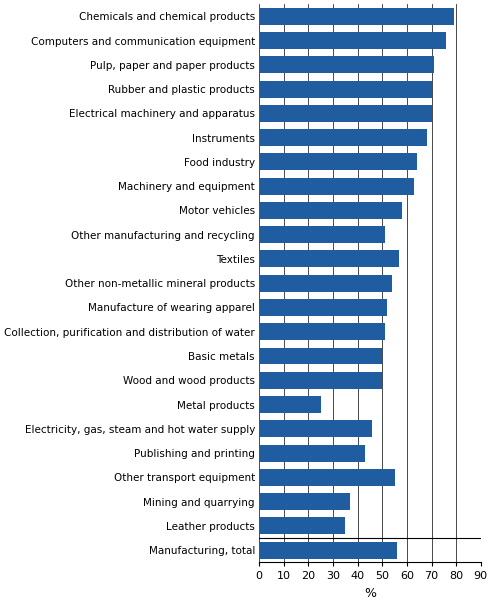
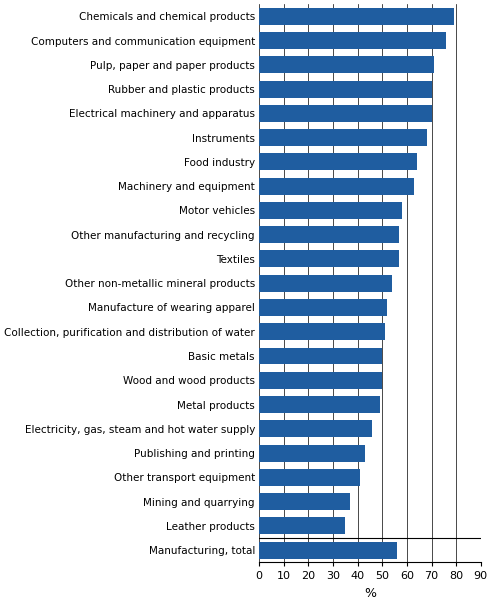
Other manufacturing and recycling: 51 -> 57
Metal products: 25 -> 49
Other transport equipment: 55 -> 41
